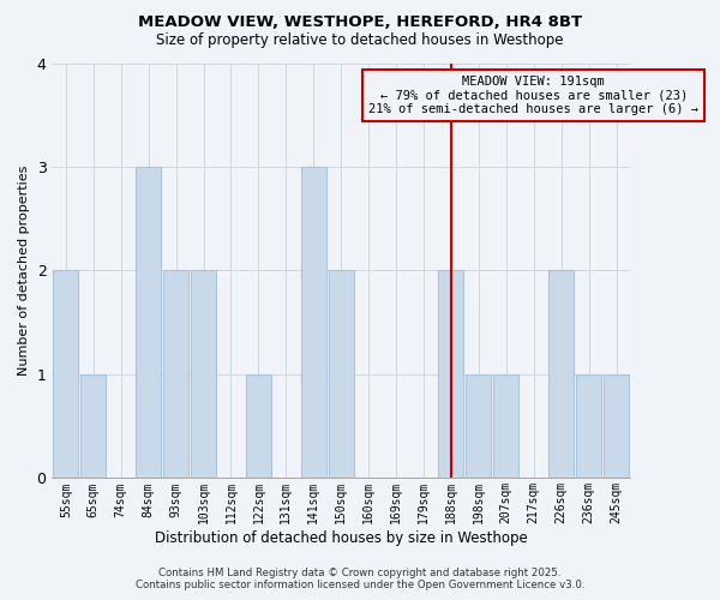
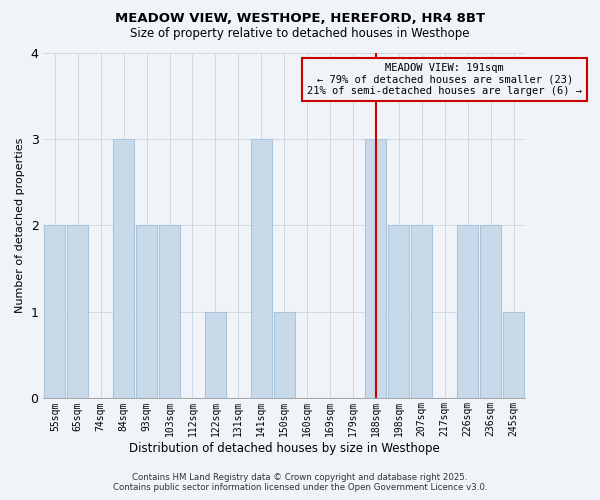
65sqm: 1 -> 2
150sqm: 2 -> 1
188sqm: 2 -> 3
198sqm: 1 -> 2
207sqm: 1 -> 2
236sqm: 1 -> 2
